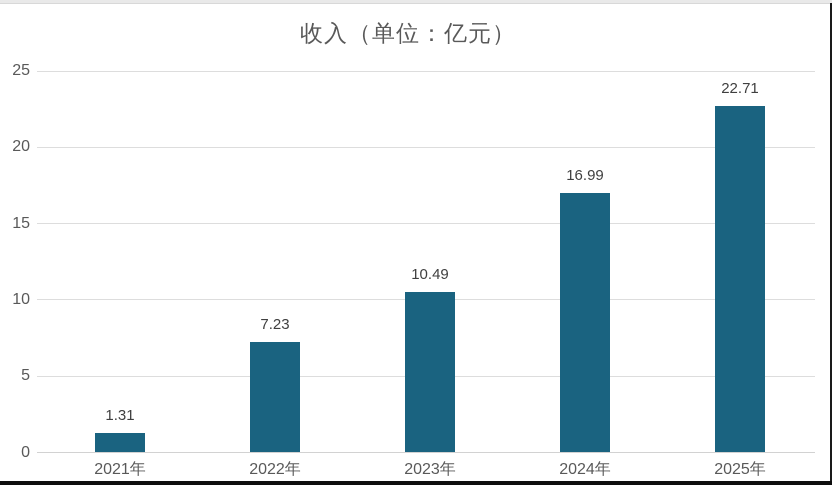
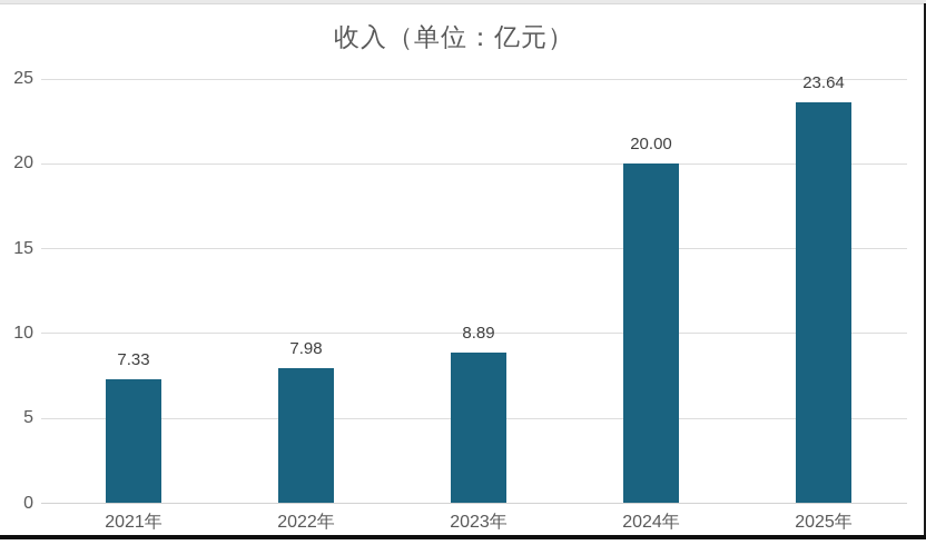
2021年: 1.31 -> 7.33
2022年: 7.23 -> 7.98
2023年: 10.49 -> 8.89
2024年: 16.99 -> 20.00
2025年: 22.71 -> 23.64
